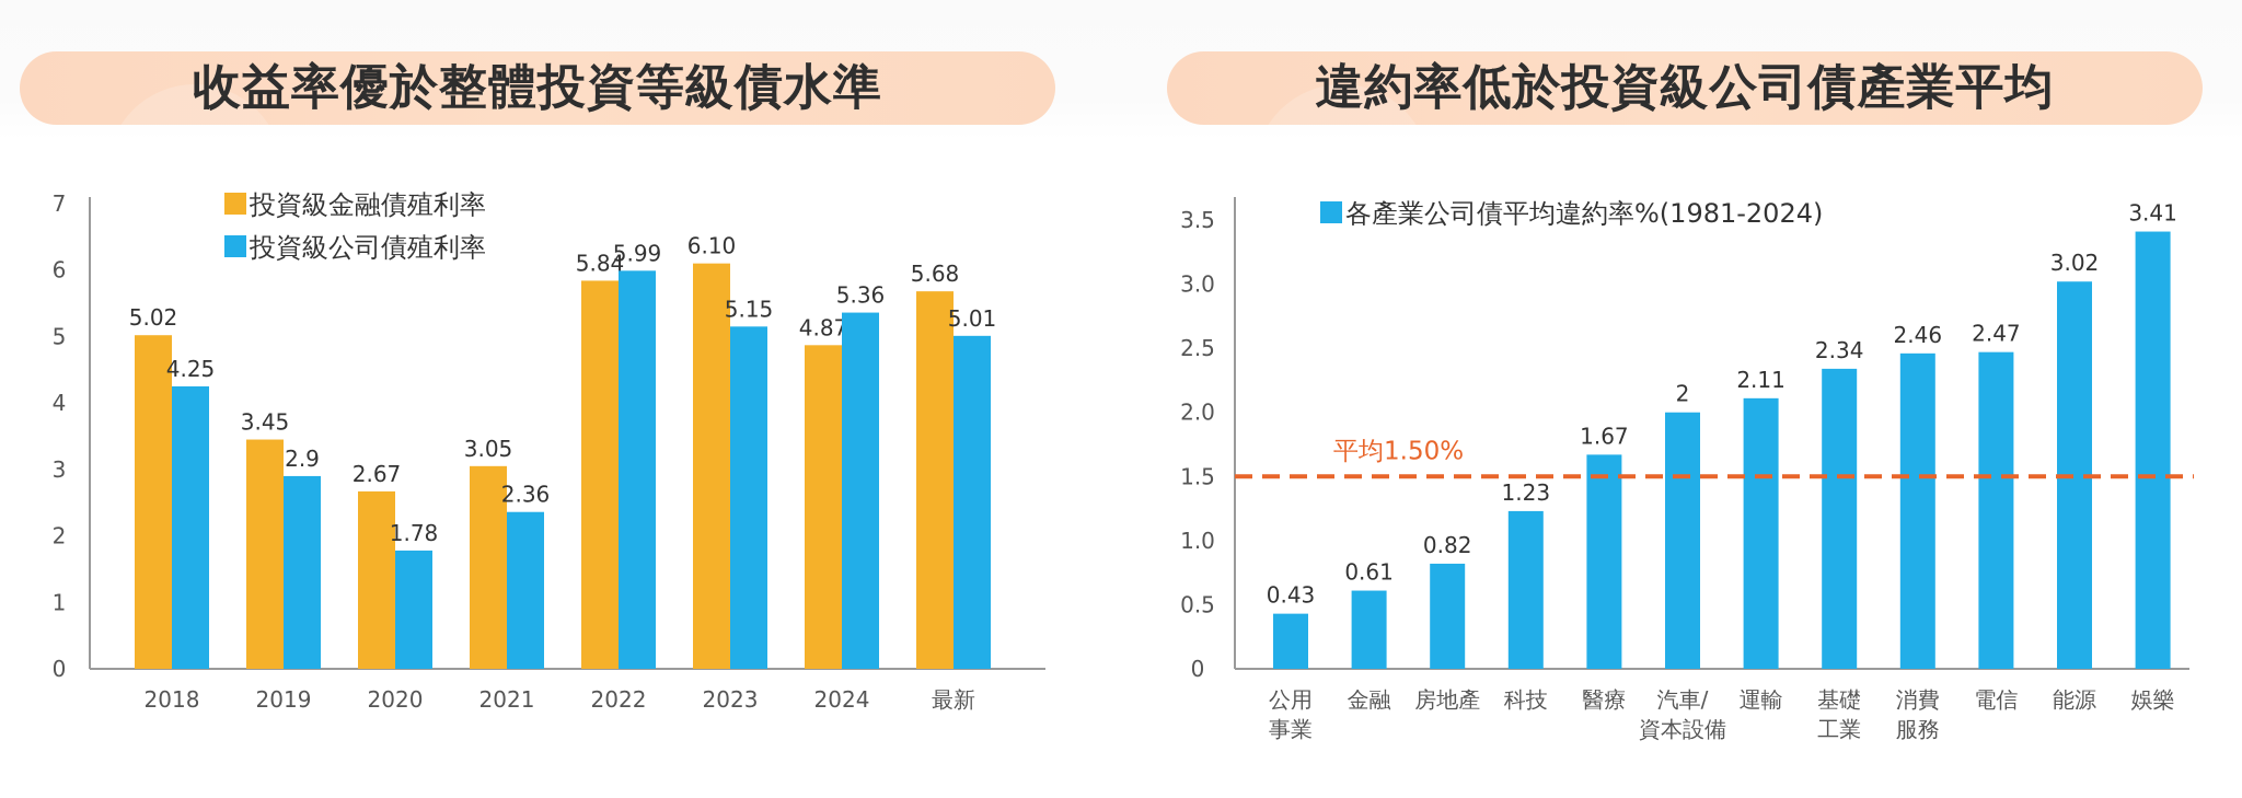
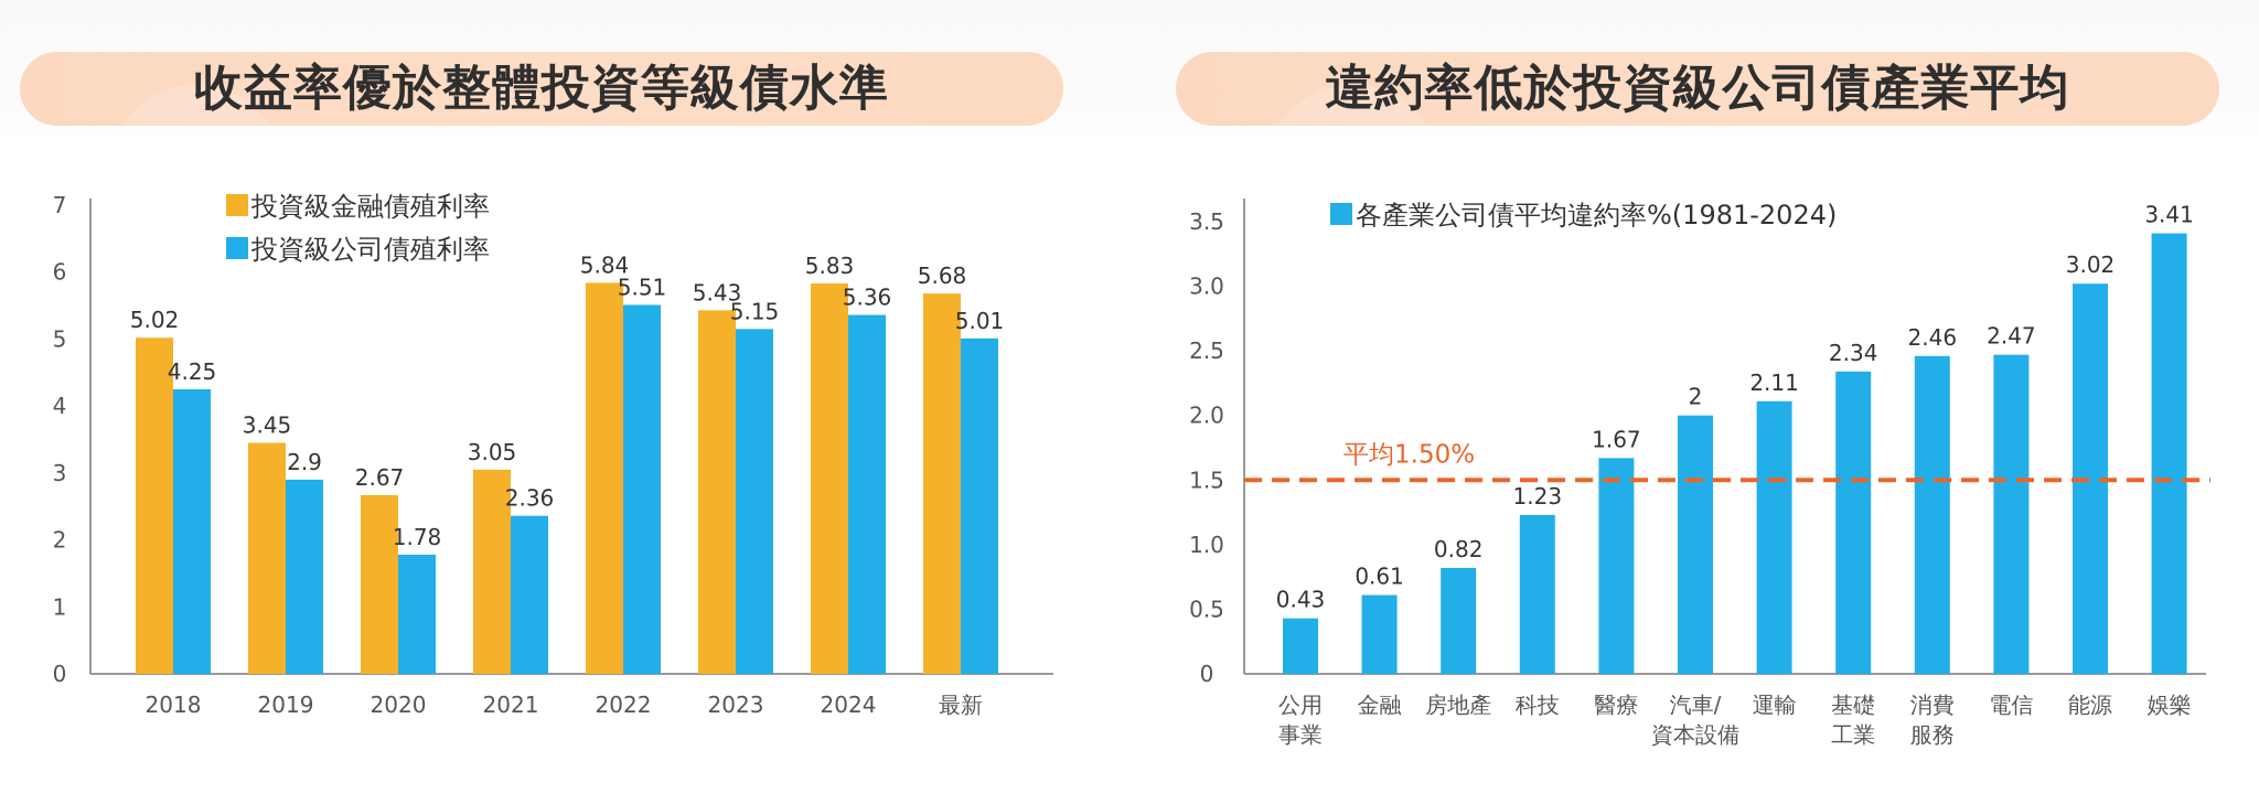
收益率優於整體投資等級債水準/投資級公司債殖利率/2022: 5.99 -> 5.51
收益率優於整體投資等級債水準/投資級金融債殖利率/2023: 6.10 -> 5.43
收益率優於整體投資等級債水準/投資級金融債殖利率/2024: 4.87 -> 5.83
